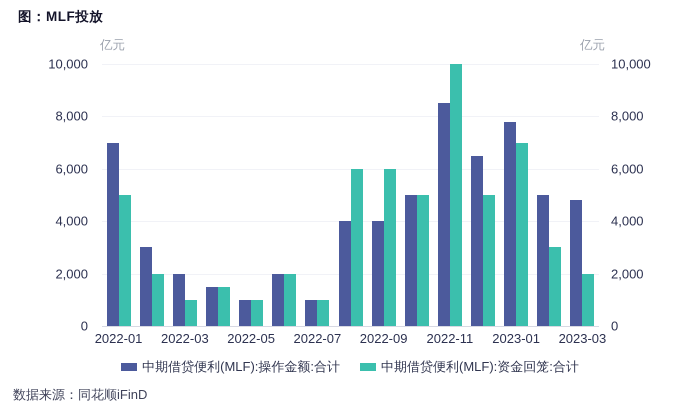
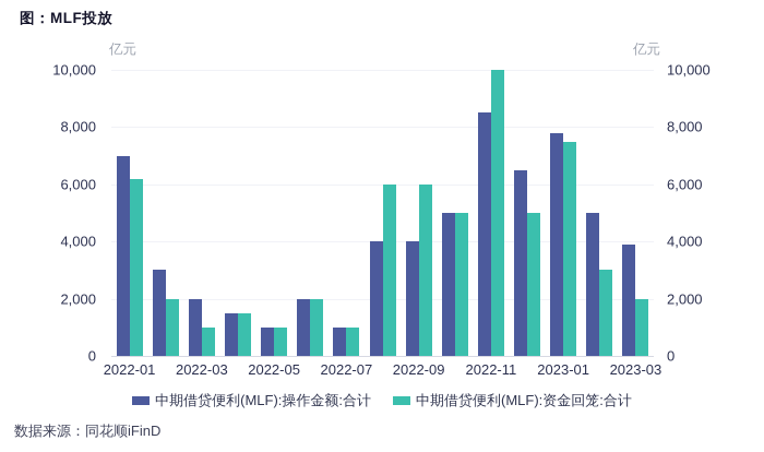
中期借贷便利(MLF):资金回笼:合计/2022-01: 5000 -> 6200
中期借贷便利(MLF):资金回笼:合计/2023-01: 7000 -> 7500
中期借贷便利(MLF):操作金额:合计/2023-03: 4800 -> 3900
